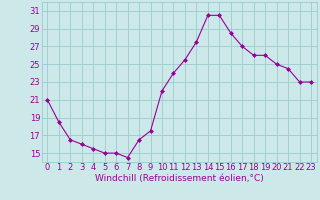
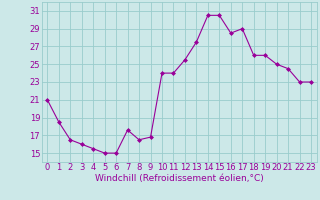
7: 14.5 -> 17.6
9: 17.5 -> 16.8
10: 22.0 -> 24.0
17: 27.0 -> 29.0
